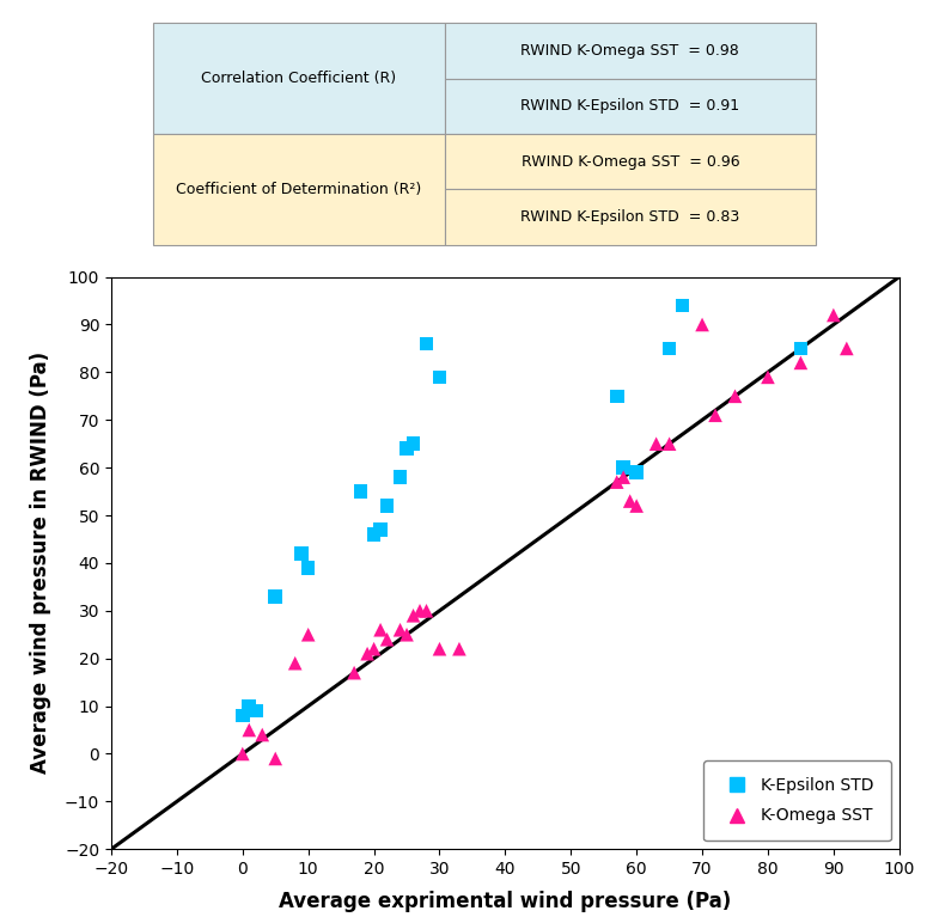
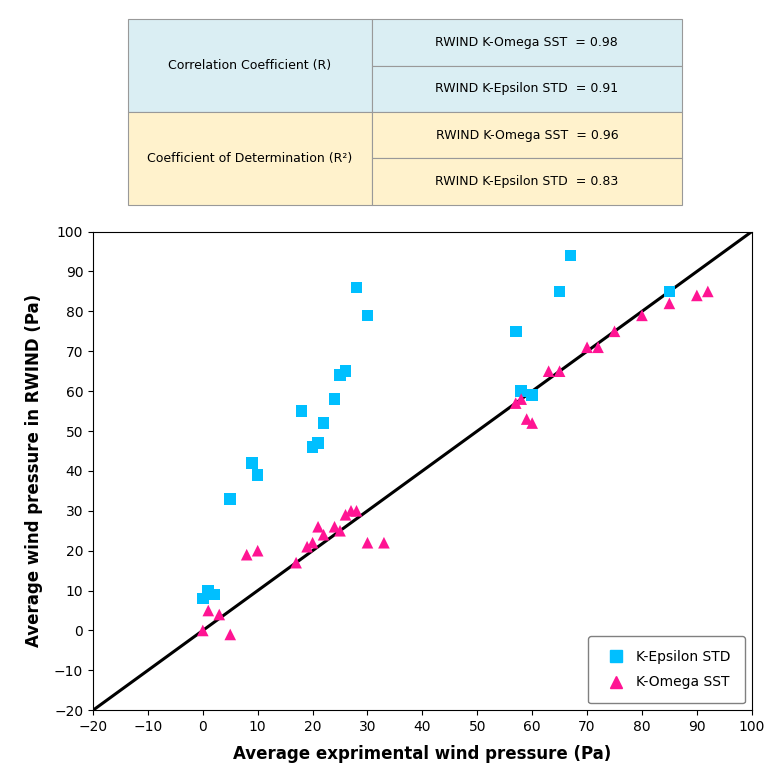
K-Omega SST/10: 25 -> 20
K-Omega SST/70: 90 -> 71
K-Omega SST/90: 92 -> 84
